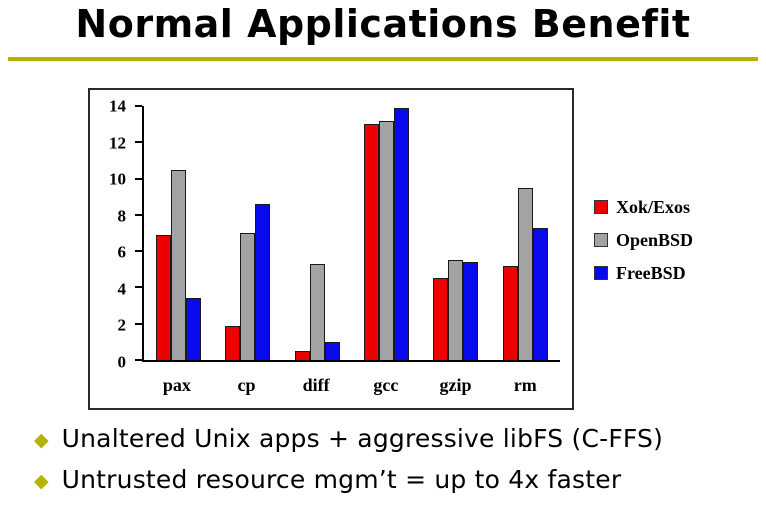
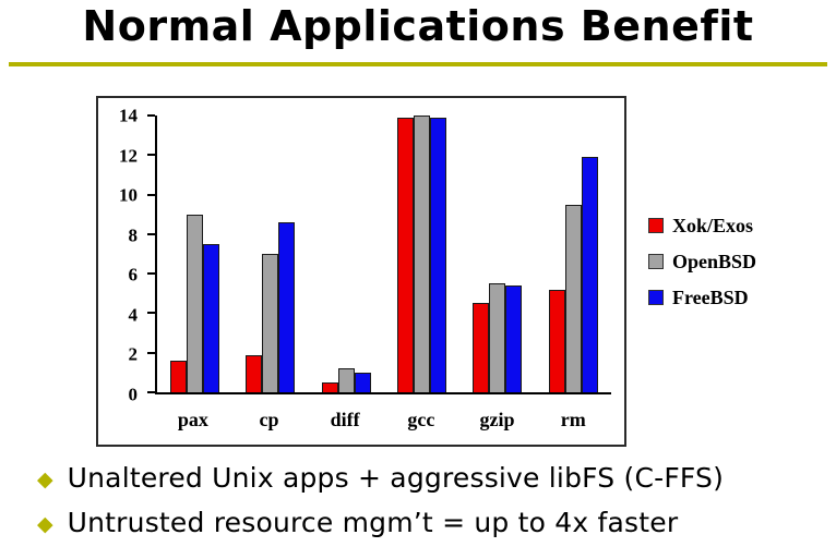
Xok/Exos/pax: 6.9 -> 1.6
OpenBSD/pax: 10.5 -> 9.0
FreeBSD/pax: 3.4 -> 7.5
OpenBSD/diff: 5.3 -> 1.2
Xok/Exos/gcc: 13.0 -> 13.9
OpenBSD/gcc: 13.2 -> 14.0
FreeBSD/rm: 7.3 -> 11.9
